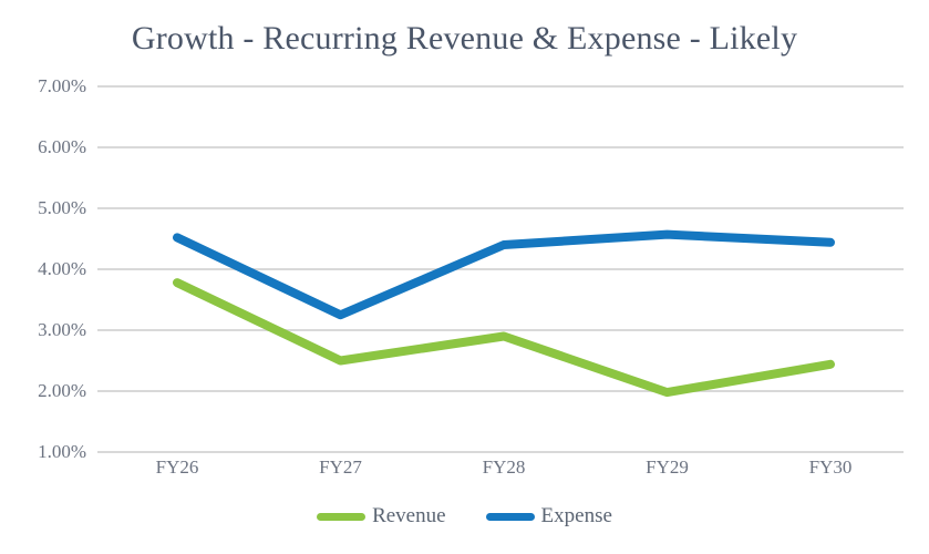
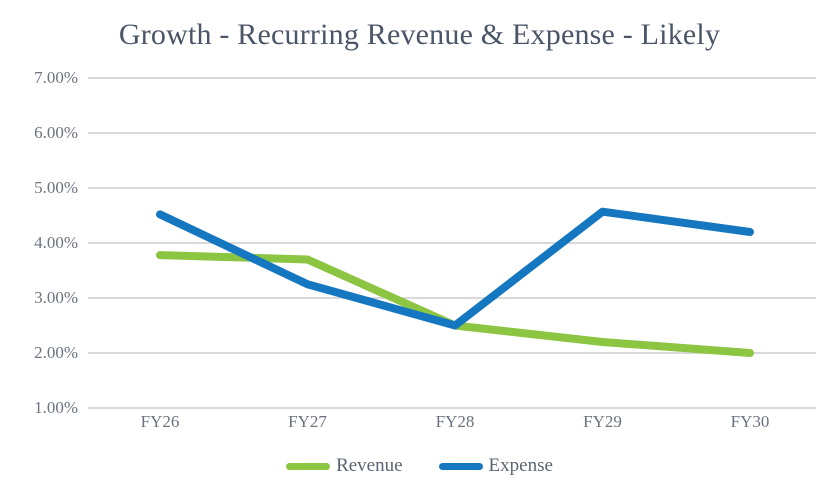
Revenue/FY27: 2.5% -> 3.7%
Revenue/FY28: 2.9% -> 2.5%
Expense/FY28: 4.4% -> 2.5%
Revenue/FY29: 2.0% -> 2.2%
Revenue/FY30: 2.4% -> 2.0%
Expense/FY30: 4.4% -> 4.2%
